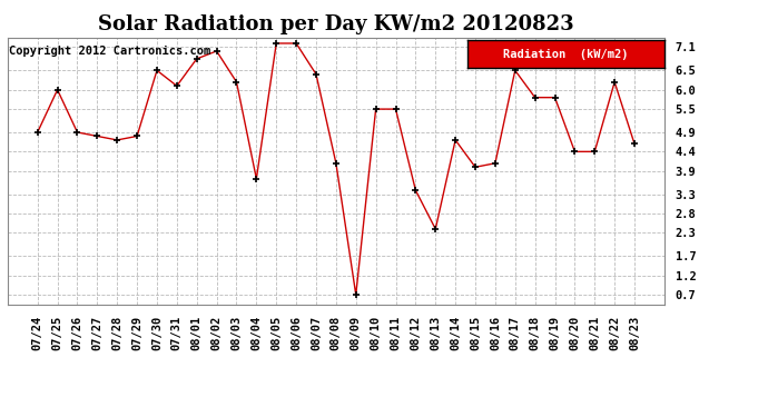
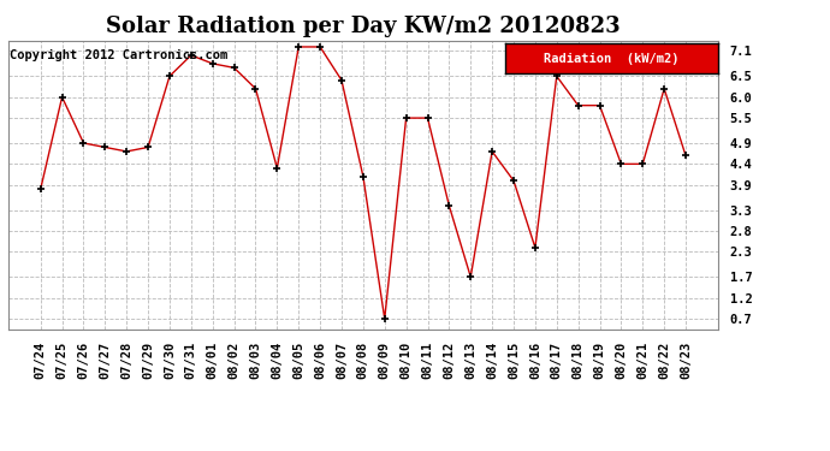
07/24: 4.9 -> 3.8
07/31: 6.1 -> 7.0
08/02: 7.0 -> 6.7
08/04: 3.7 -> 4.3
08/13: 2.4 -> 1.7
08/16: 4.1 -> 2.4
